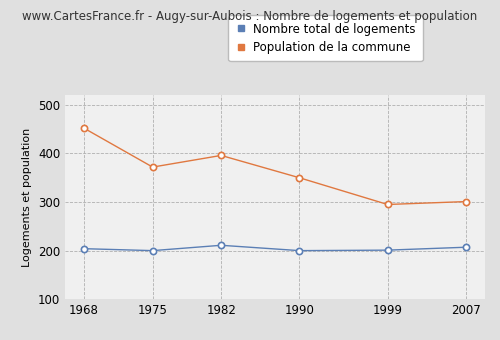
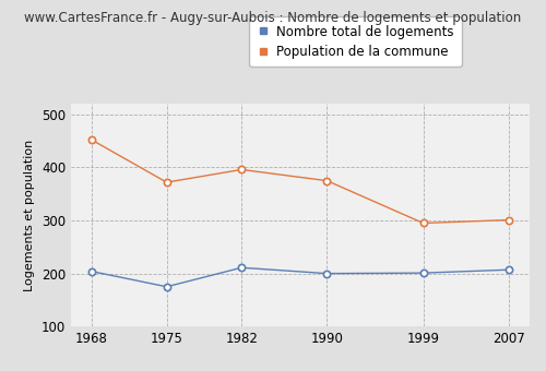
Nombre total de logements/1975: 200 -> 175
Population de la commune/1990: 350 -> 375
